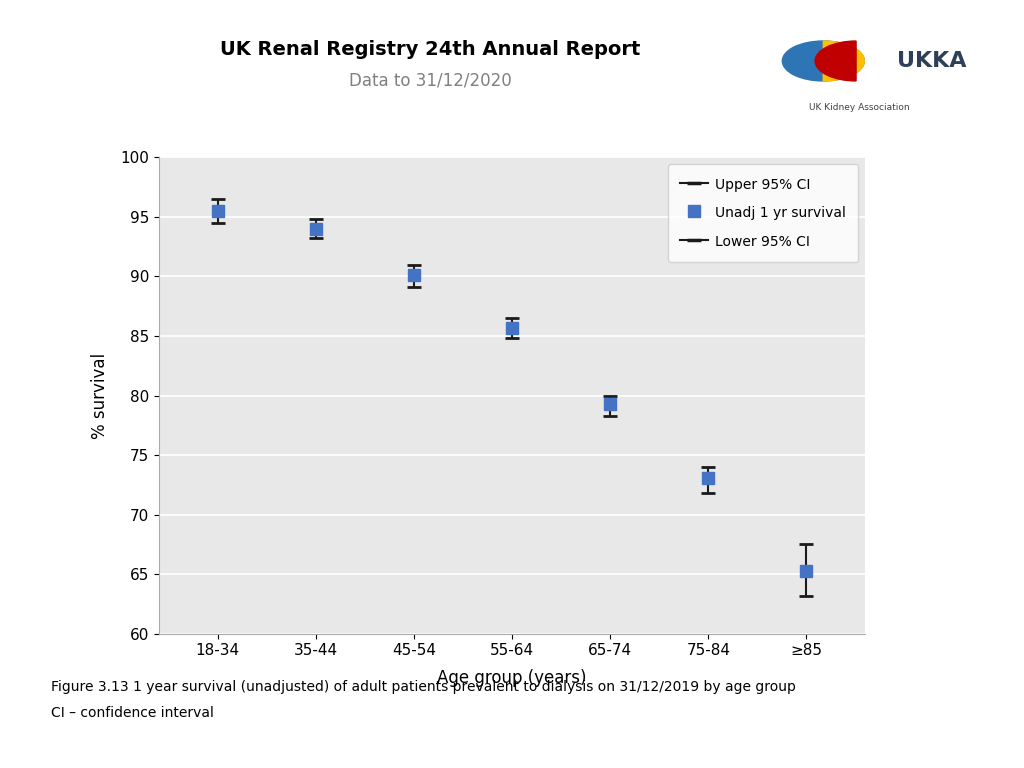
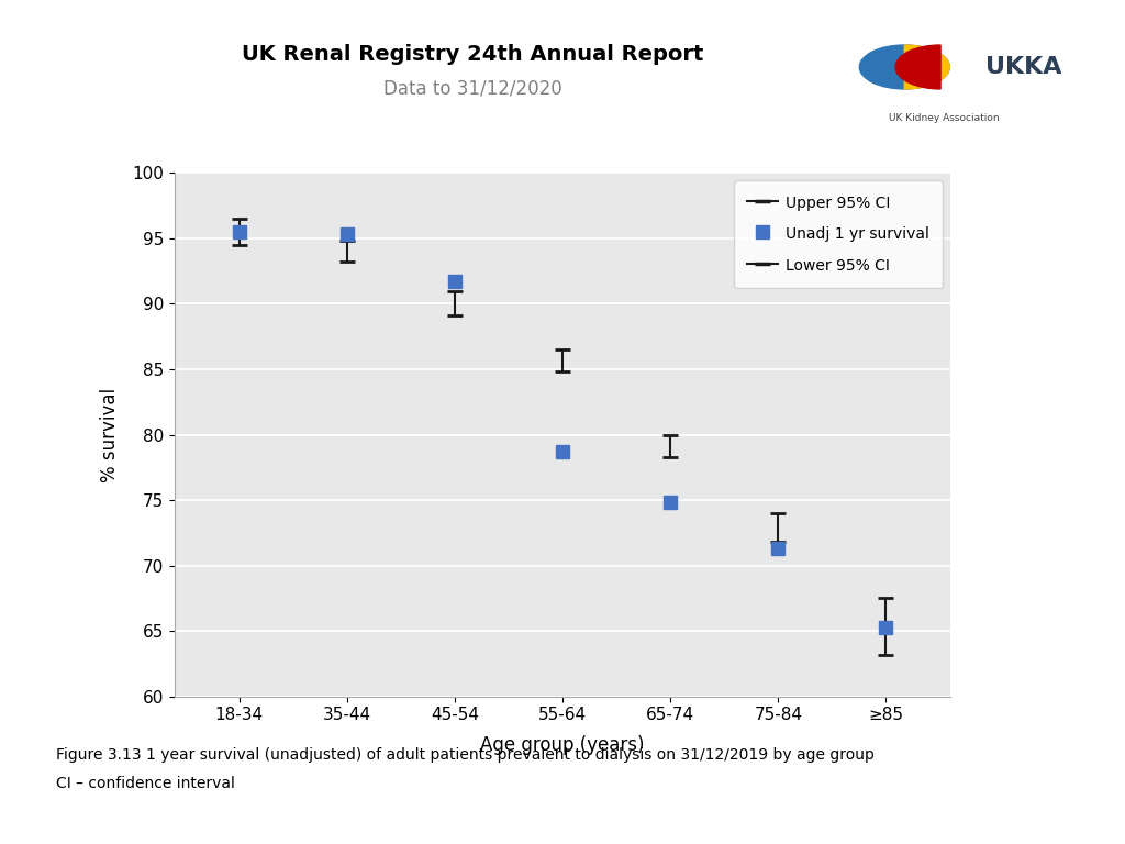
35-44: 94.0 -> 95.3
45-54: 90.1 -> 91.7
55-64: 85.7 -> 78.7
65-74: 79.3 -> 74.8
75-84: 73.1 -> 71.3
